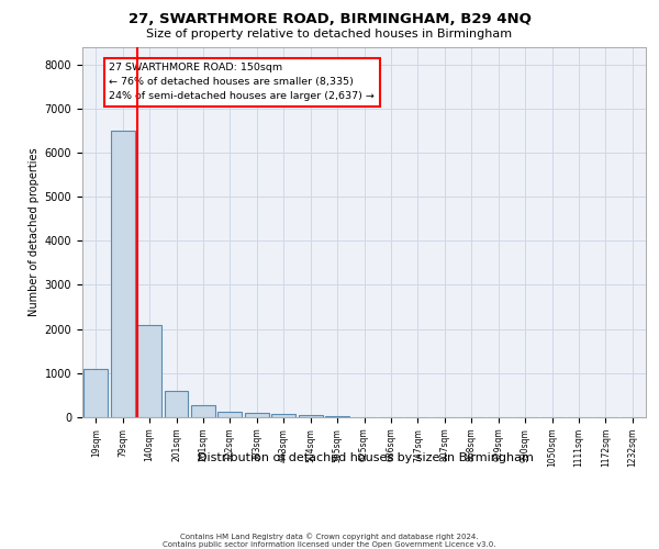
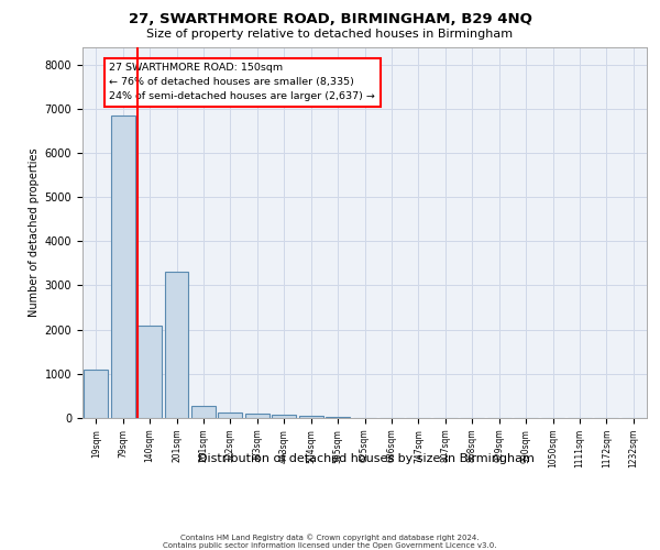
79sqm: 6500 -> 6850
201sqm: 600 -> 3300
